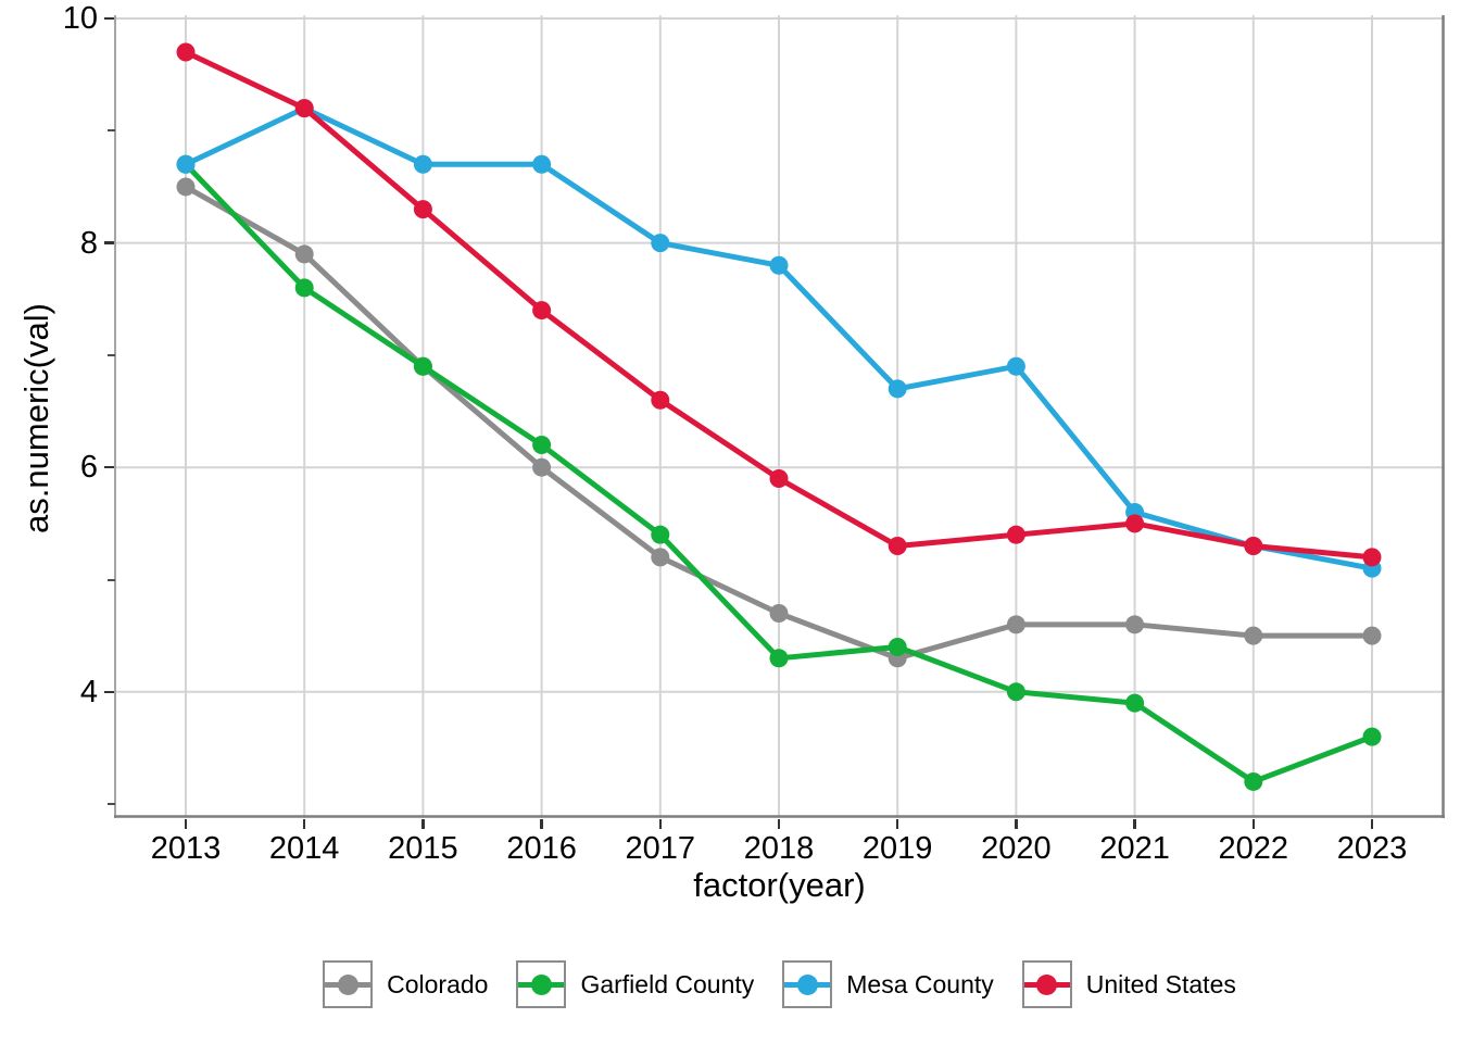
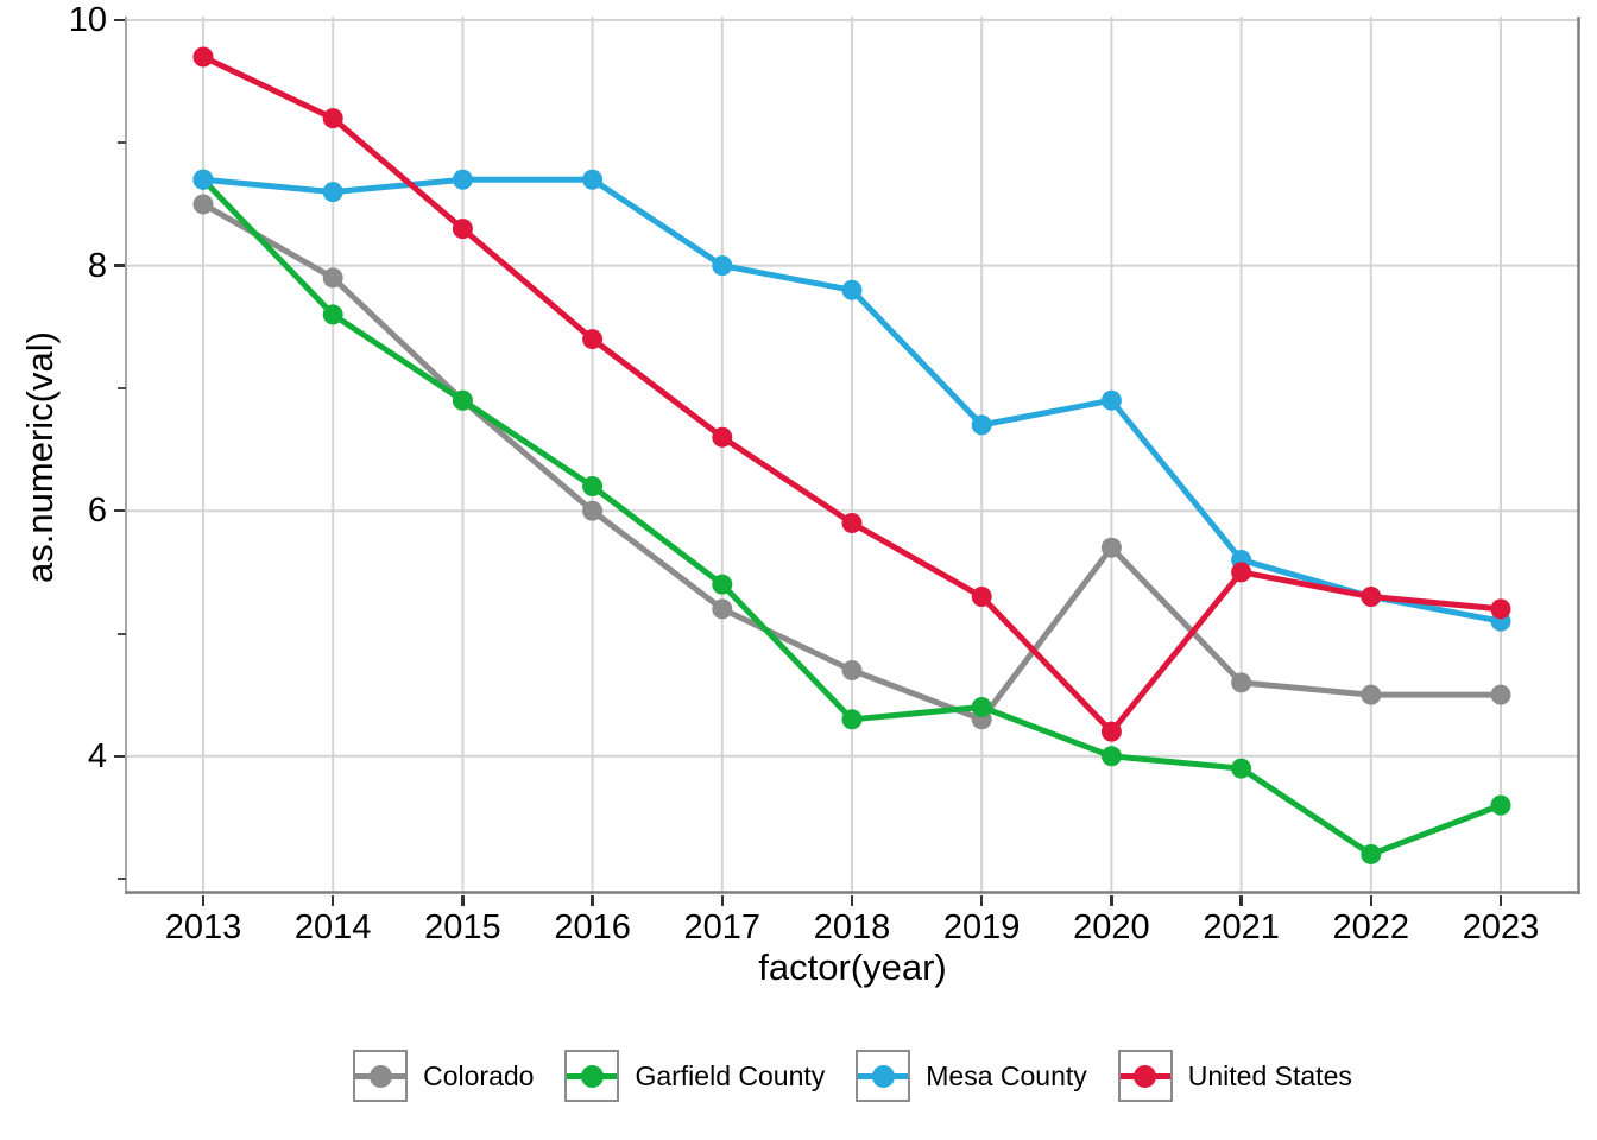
Mesa County/2014: 9.2 -> 8.6
Colorado/2020: 4.6 -> 5.7
United States/2020: 5.4 -> 4.2
